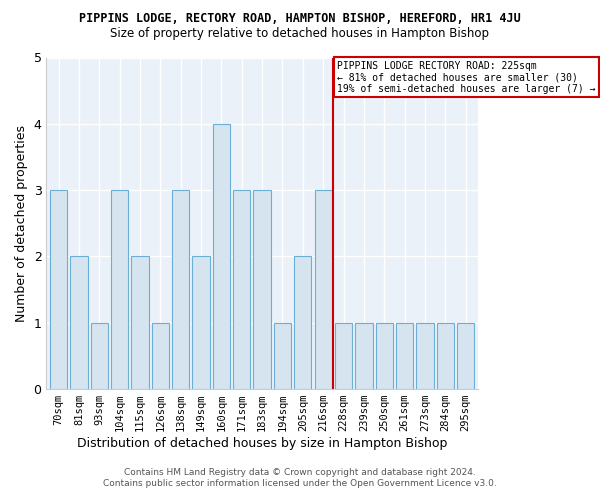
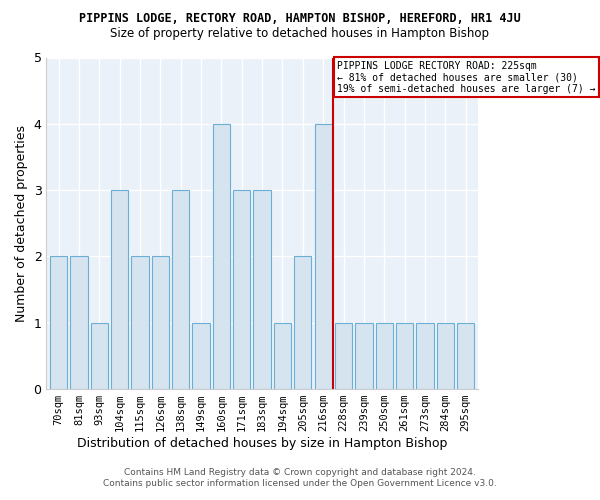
70sqm: 3 -> 2
126sqm: 1 -> 2
149sqm: 2 -> 1
216sqm: 3 -> 4
